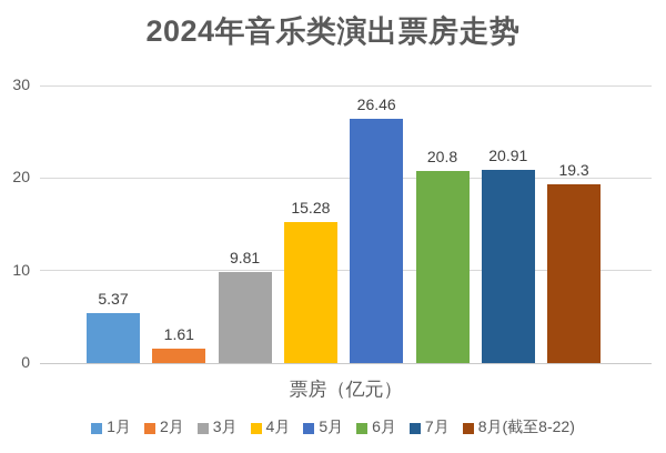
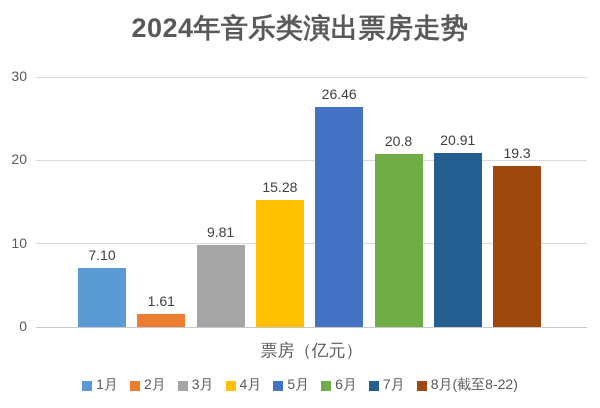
1月: 5.37 -> 7.10
